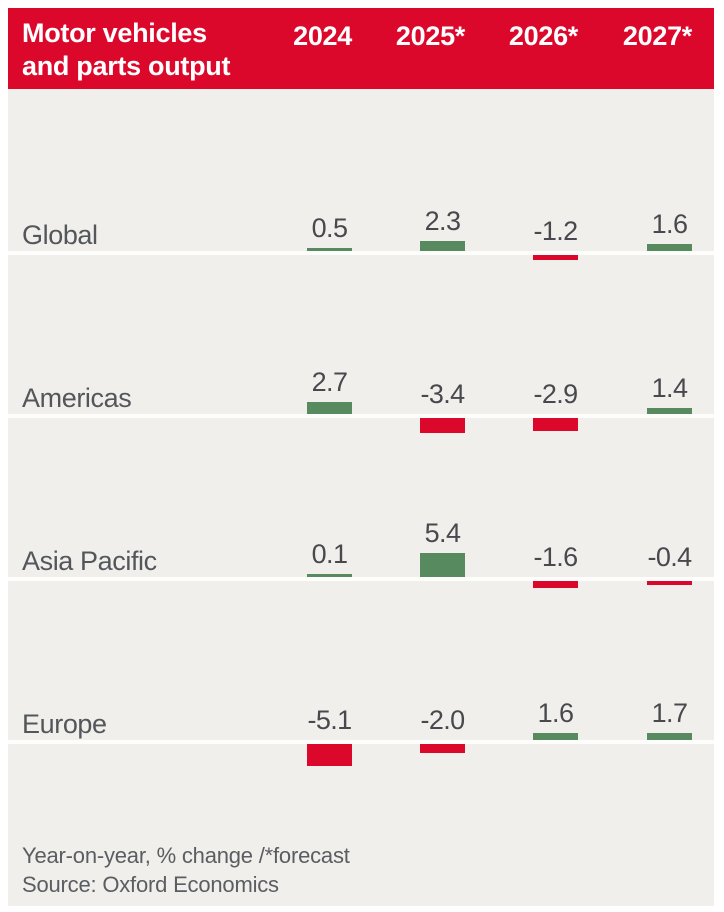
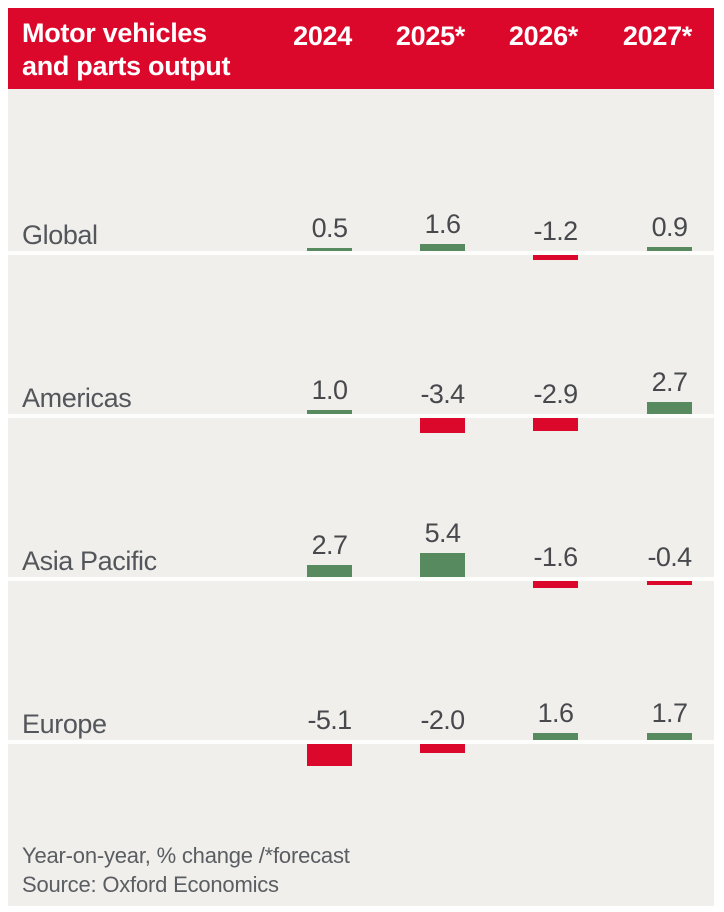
Americas/2024: 2.7 -> 1.0
Asia Pacific/2024: 0.1 -> 2.7
Global/2025*: 2.3 -> 1.6
Global/2027*: 1.6 -> 0.9
Americas/2027*: 1.4 -> 2.7
